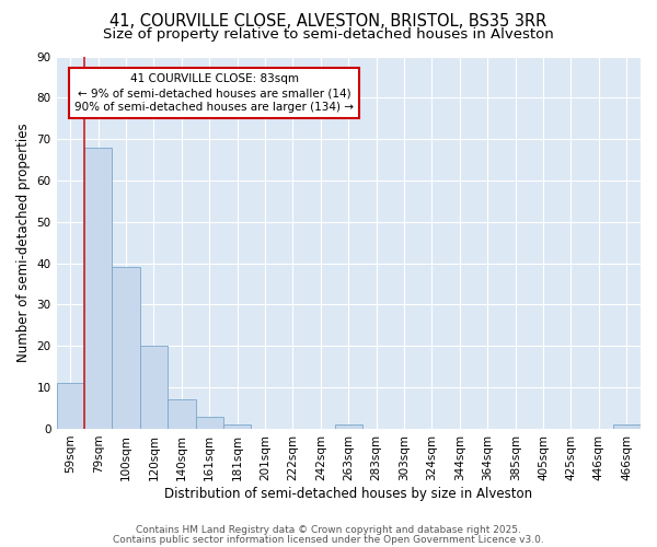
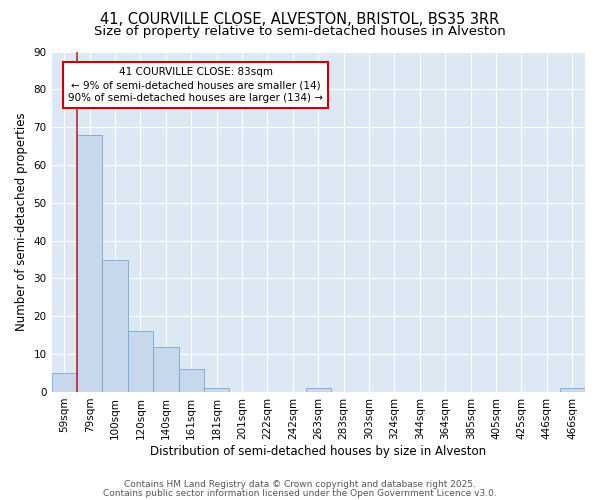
59sqm: 11 -> 5
100sqm: 39 -> 35
120sqm: 20 -> 16
140sqm: 7 -> 12
161sqm: 3 -> 6
